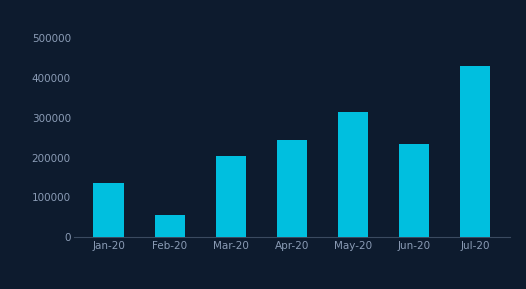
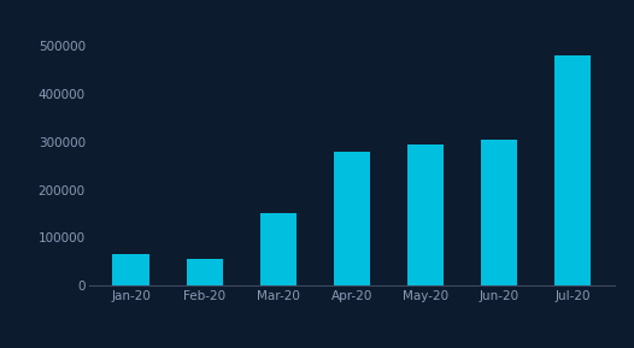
Jan-20: 135000 -> 65000
Mar-20: 205000 -> 150000
Apr-20: 245000 -> 280000
May-20: 315000 -> 295000
Jun-20: 235000 -> 305000
Jul-20: 430000 -> 480000
